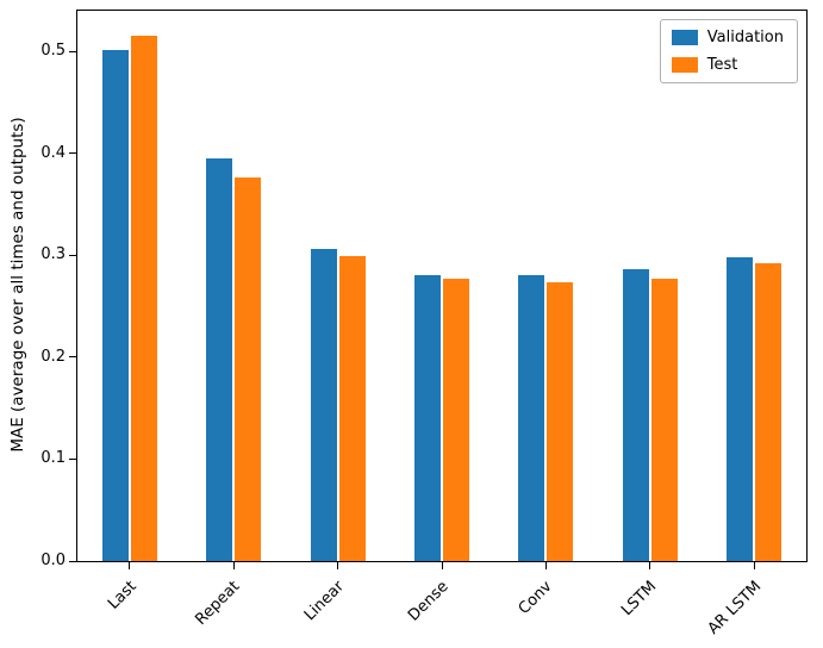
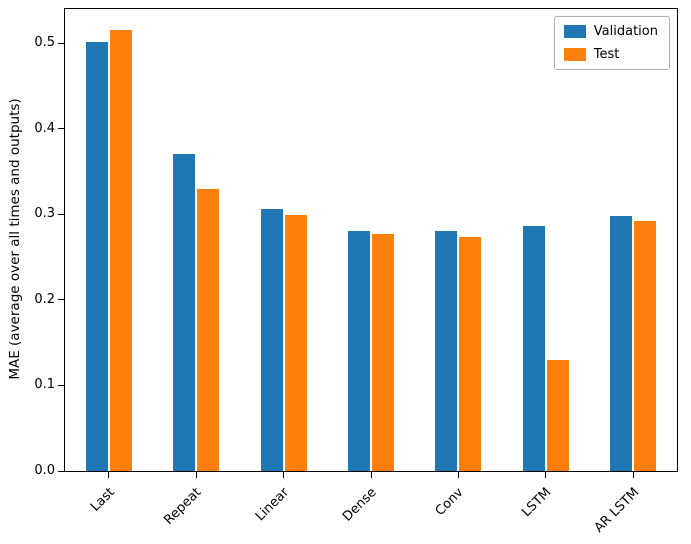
Validation/Repeat: 0.40 -> 0.37
Test/Repeat: 0.38 -> 0.33
Test/LSTM: 0.28 -> 0.13
